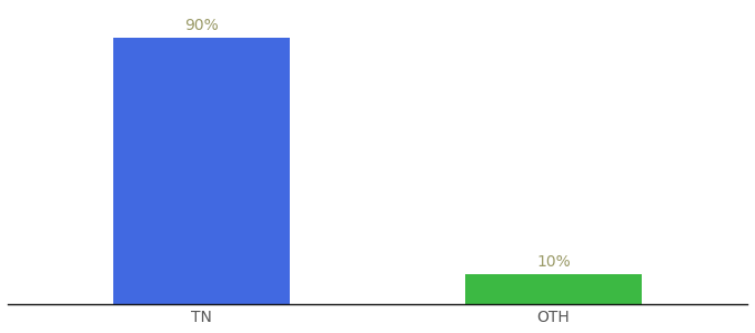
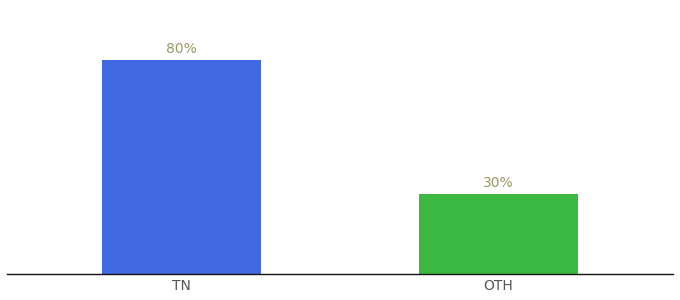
TN: 90% -> 80%
OTH: 10% -> 30%
